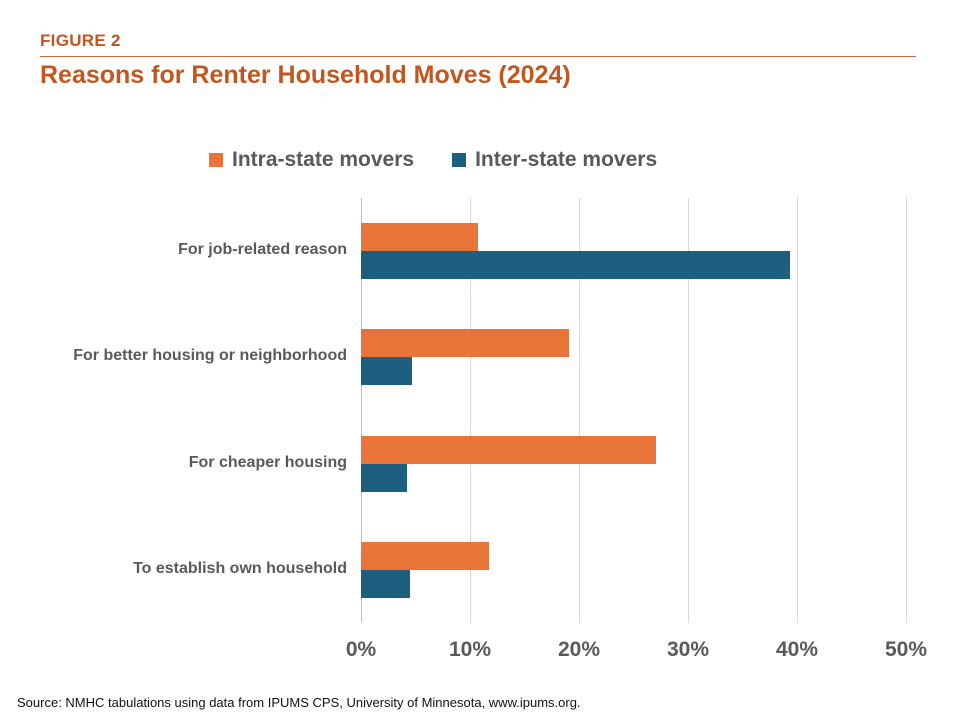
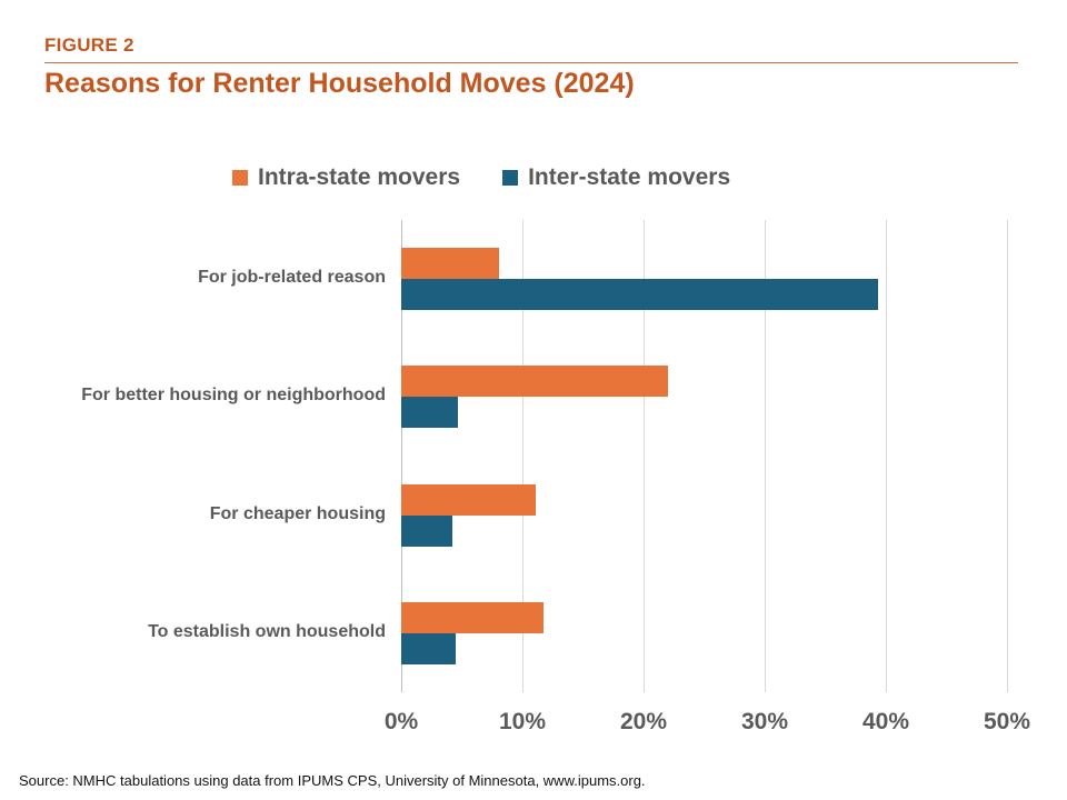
Intra-state movers/For job-related reason: 10.7% -> 8.1%
Intra-state movers/For better housing or neighborhood: 19.1% -> 22.0%
Intra-state movers/For cheaper housing: 27.1% -> 11.1%
